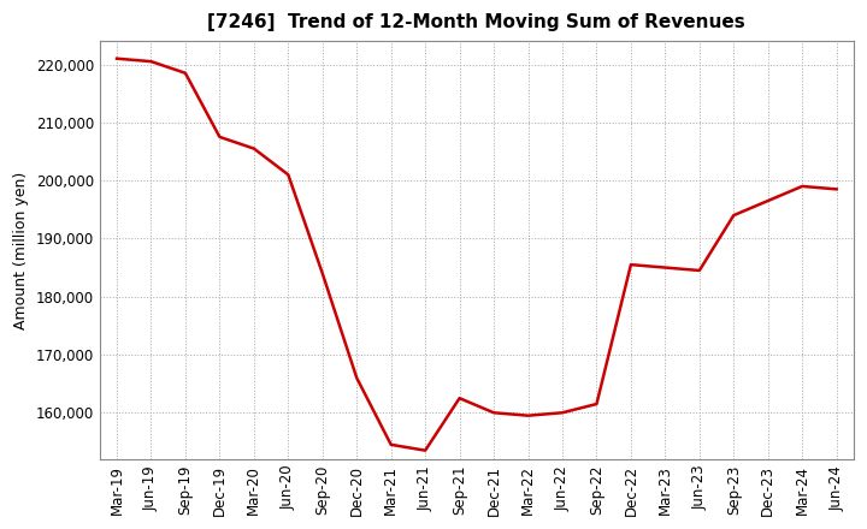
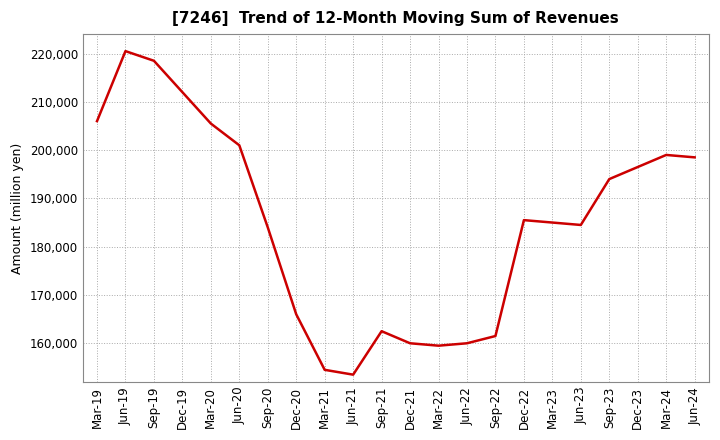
Mar-19: 221,000 -> 206,000
Dec-19: 207,500 -> 212,000
